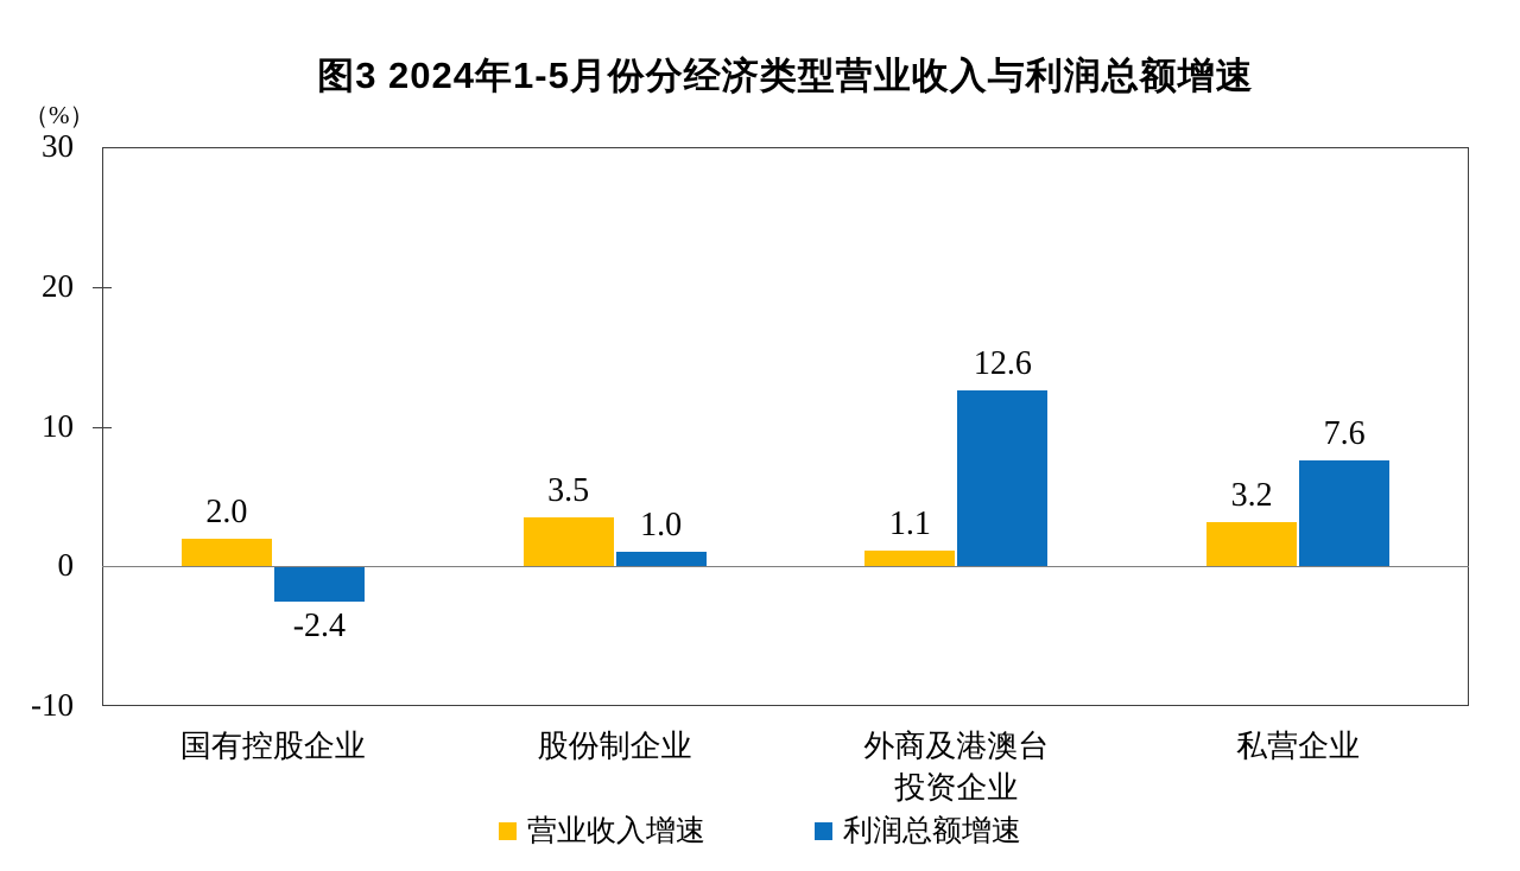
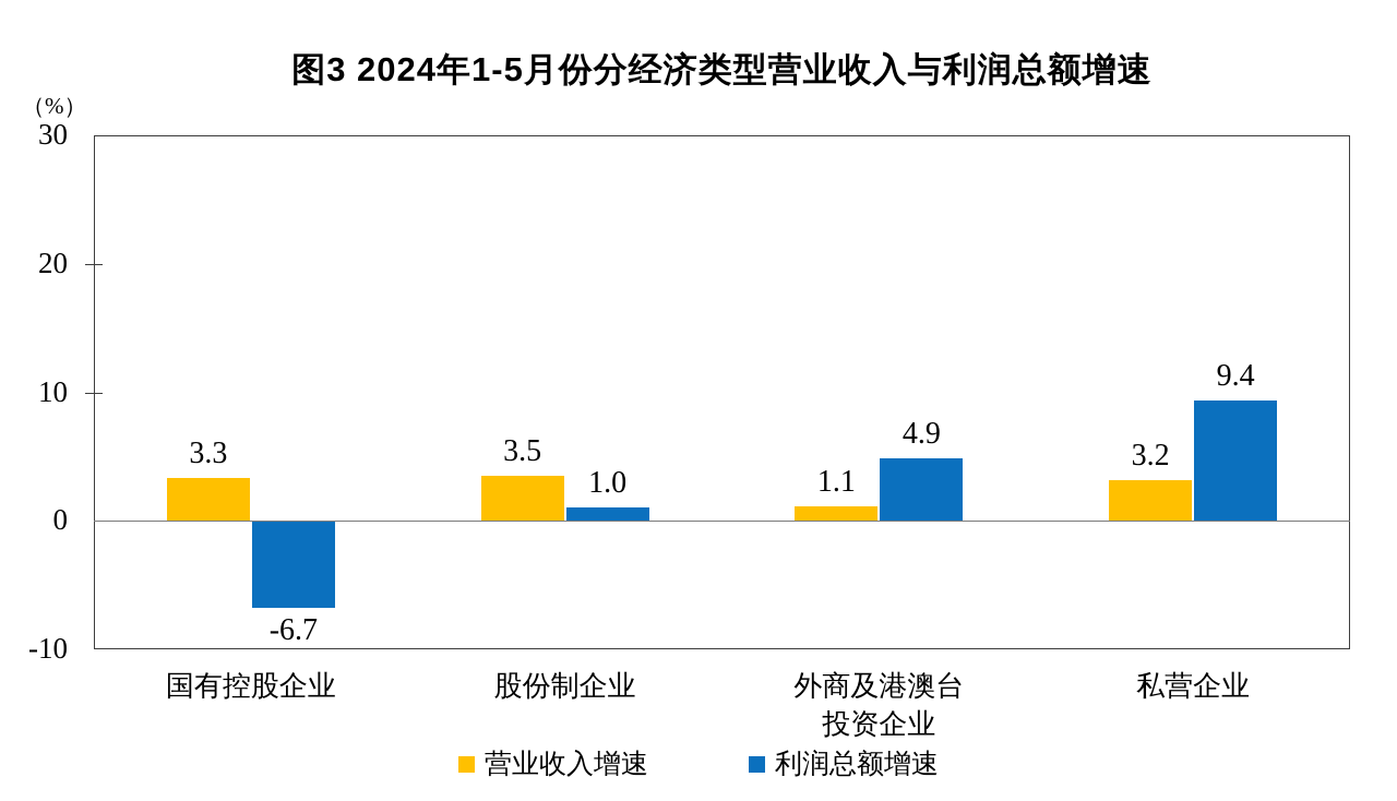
营业收入增速/国有控股企业: 2.0 -> 3.3
利润总额增速/国有控股企业: -2.4 -> -6.7
利润总额增速/外商及港澳台 投资企业: 12.6 -> 4.9
利润总额增速/私营企业: 7.6 -> 9.4
